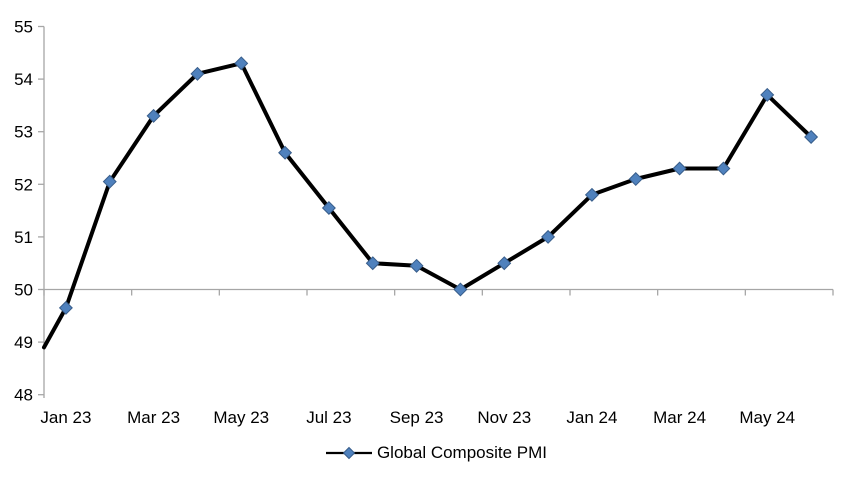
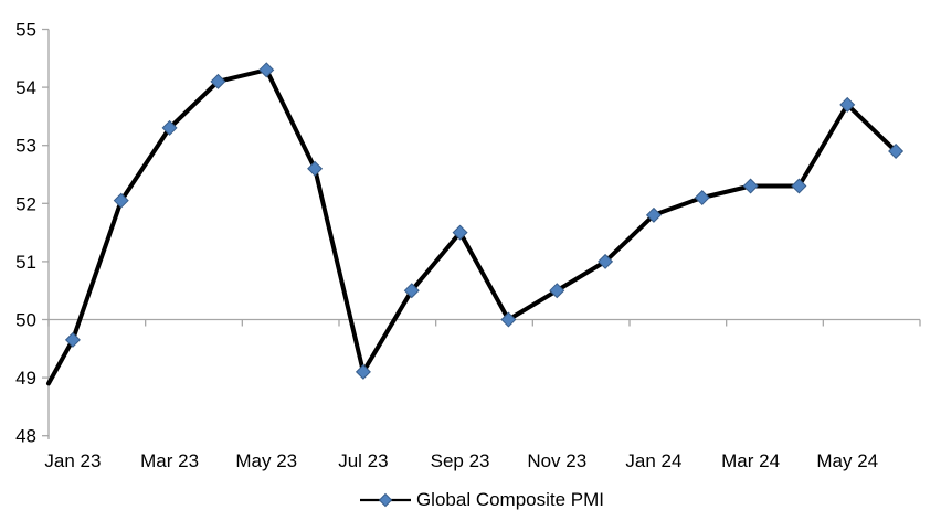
Jul 23: 51.5 -> 49.1
Sep 23: 50.5 -> 51.5
